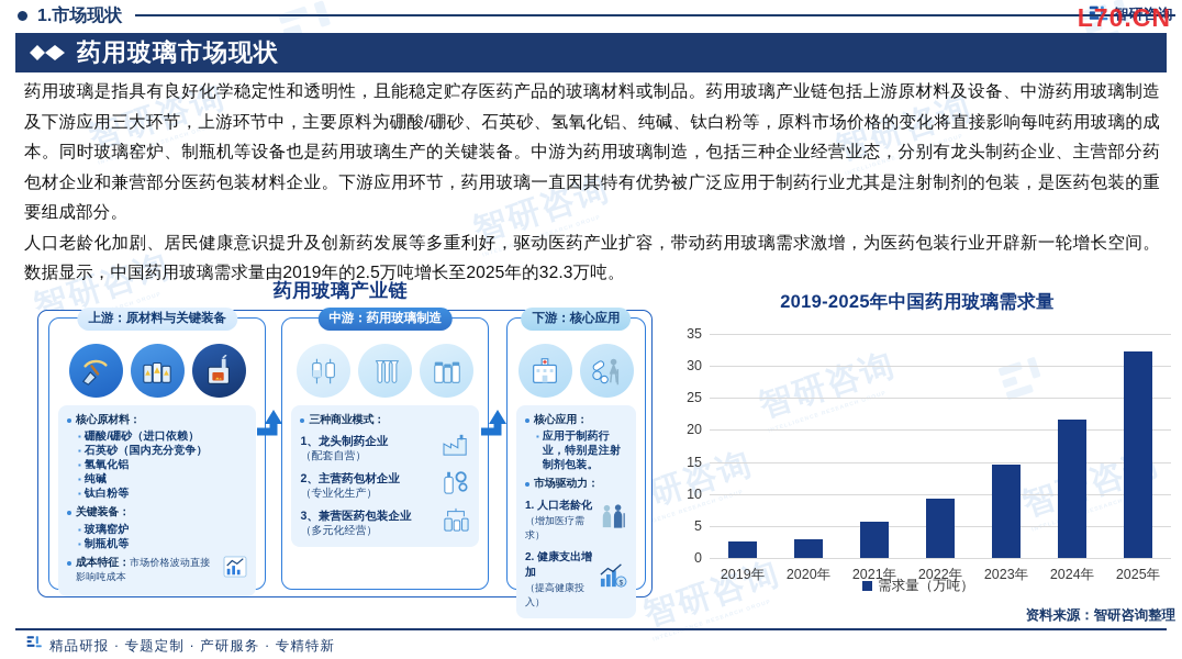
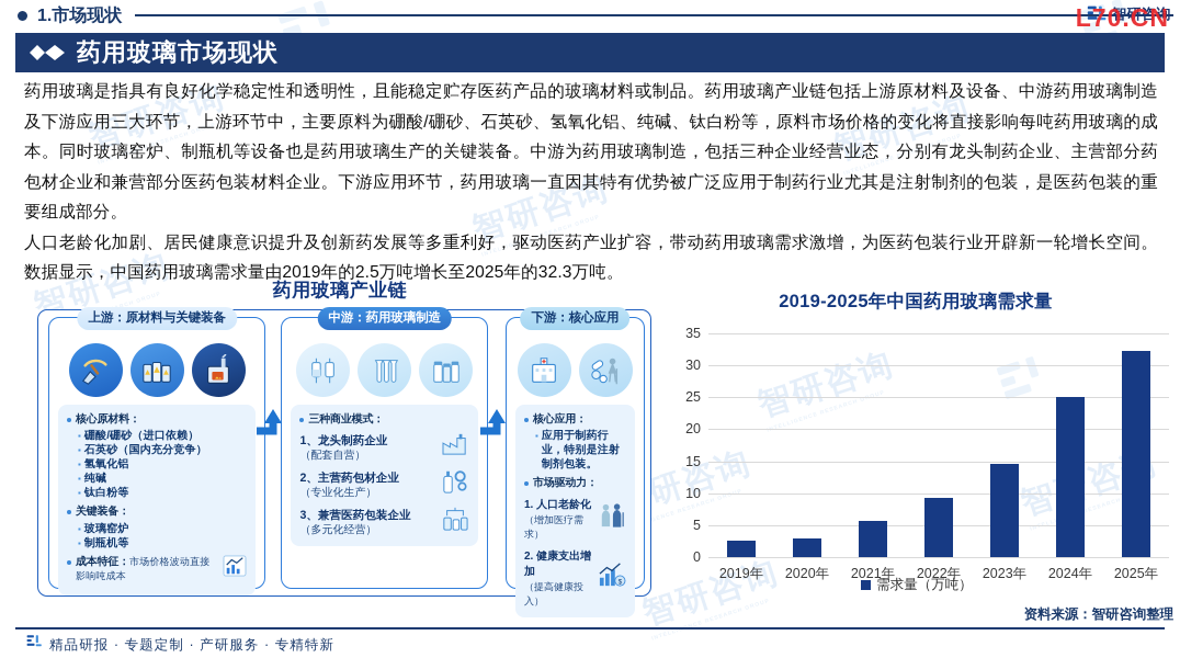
2024年: 22 -> 25
